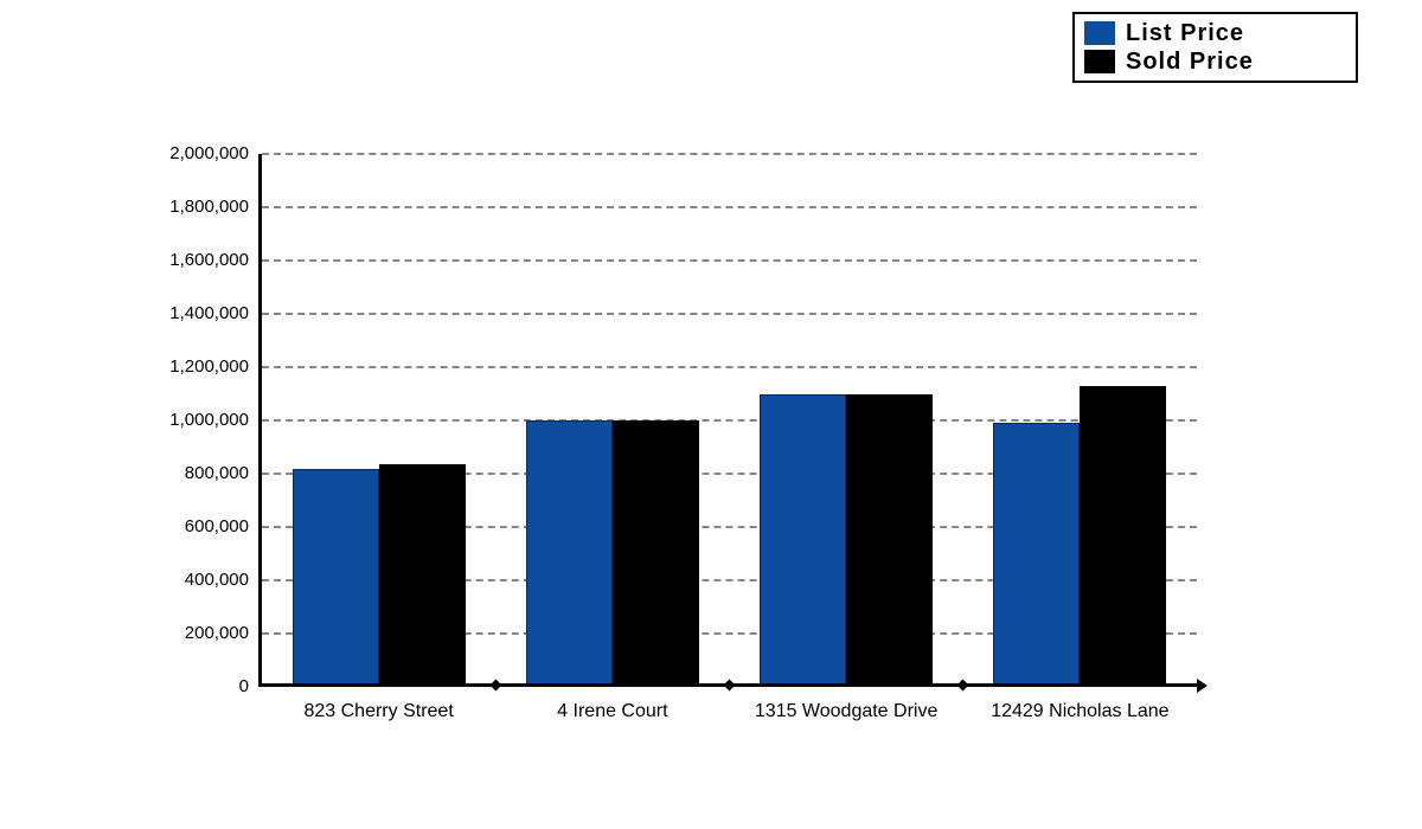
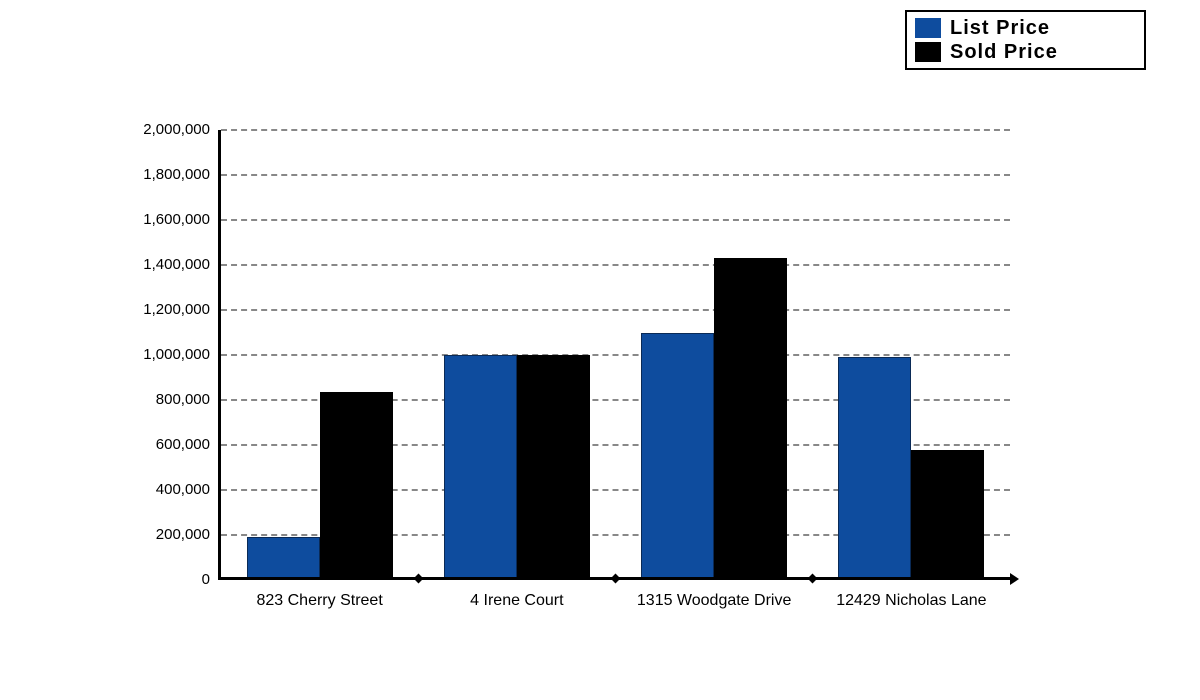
List Price/823 Cherry Street: 820000 -> 190000
Sold Price/1315 Woodgate Drive: 1100000 -> 1430000
Sold Price/12429 Nicholas Lane: 1130000 -> 580000
